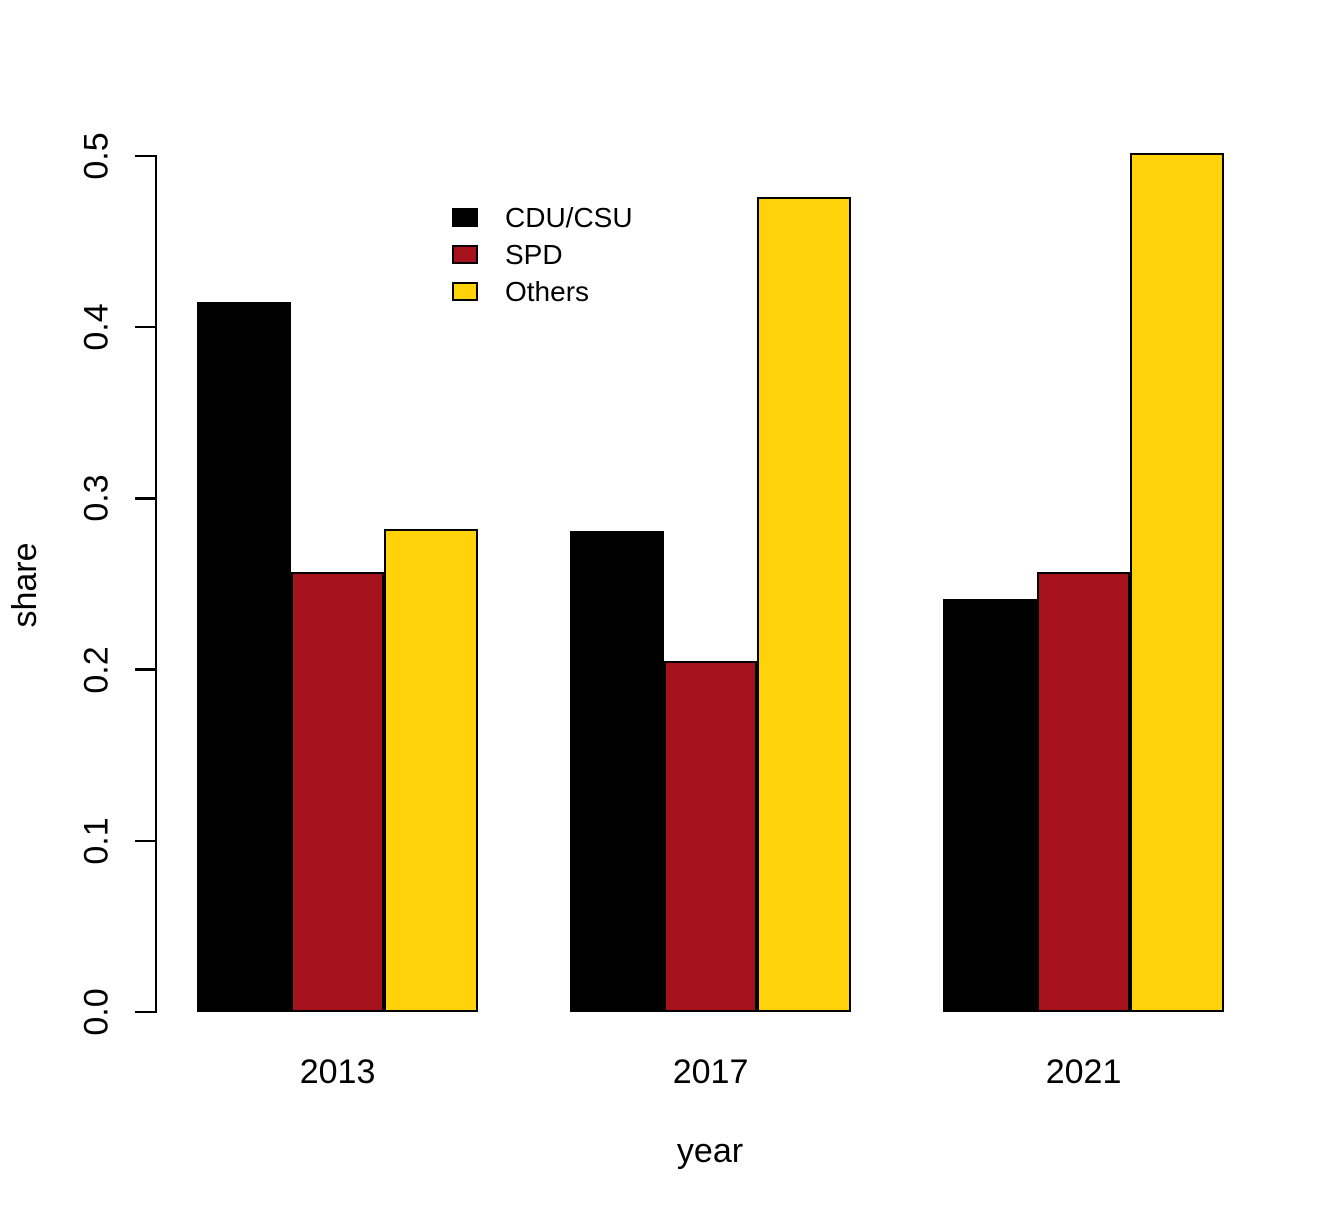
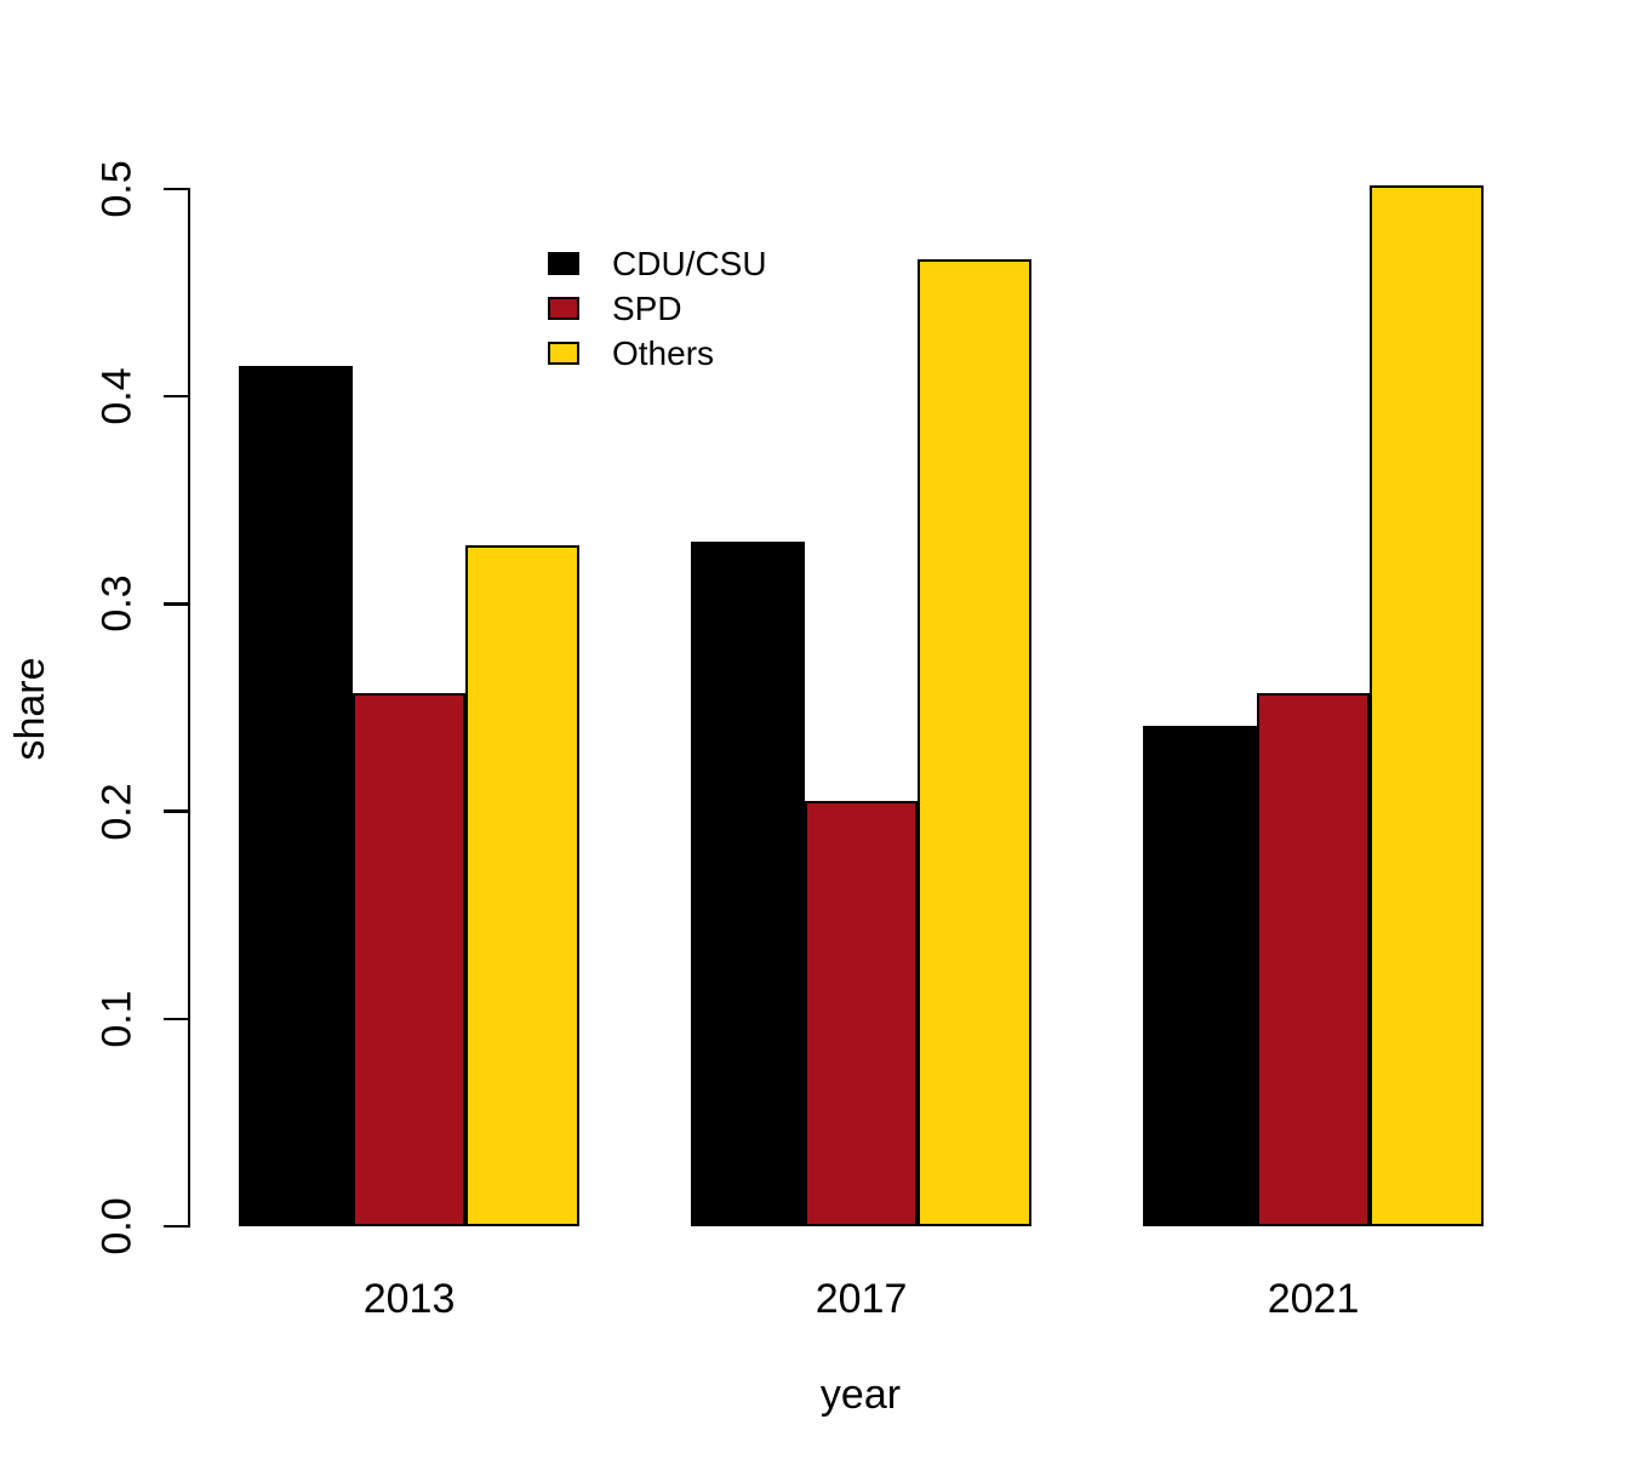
Others/2013: 0.282 -> 0.328
CDU/CSU/2017: 0.281 -> 0.330
Others/2017: 0.476 -> 0.466
